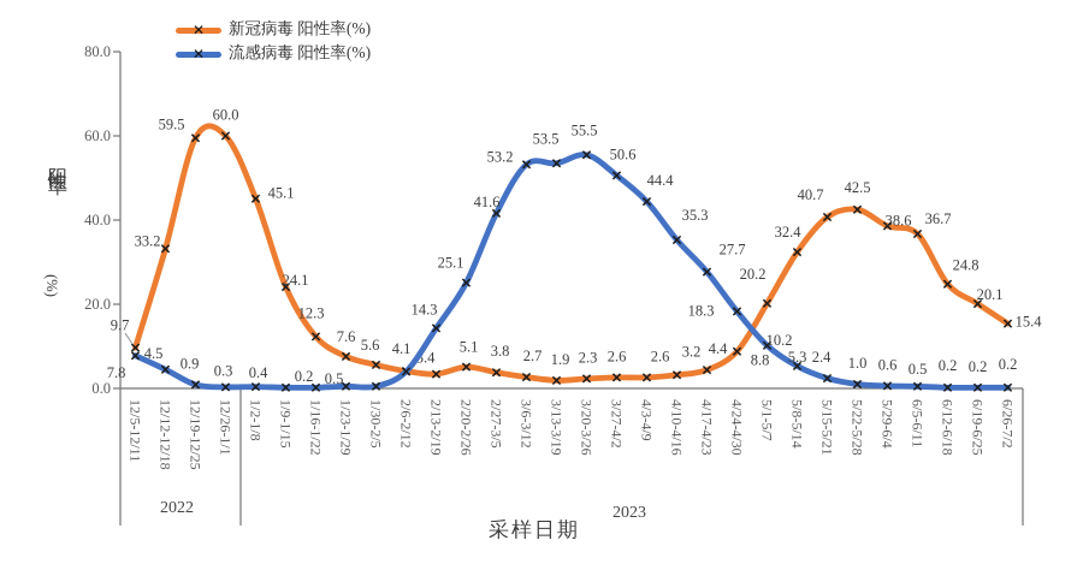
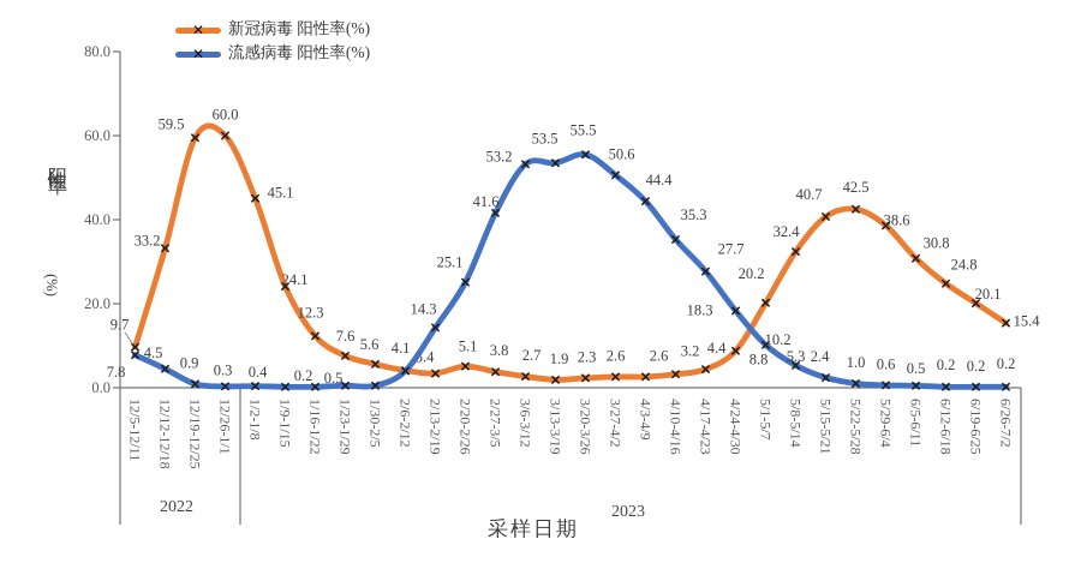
新冠病毒 阳性率(%)/6/5-6/11: 36.7 -> 30.8
